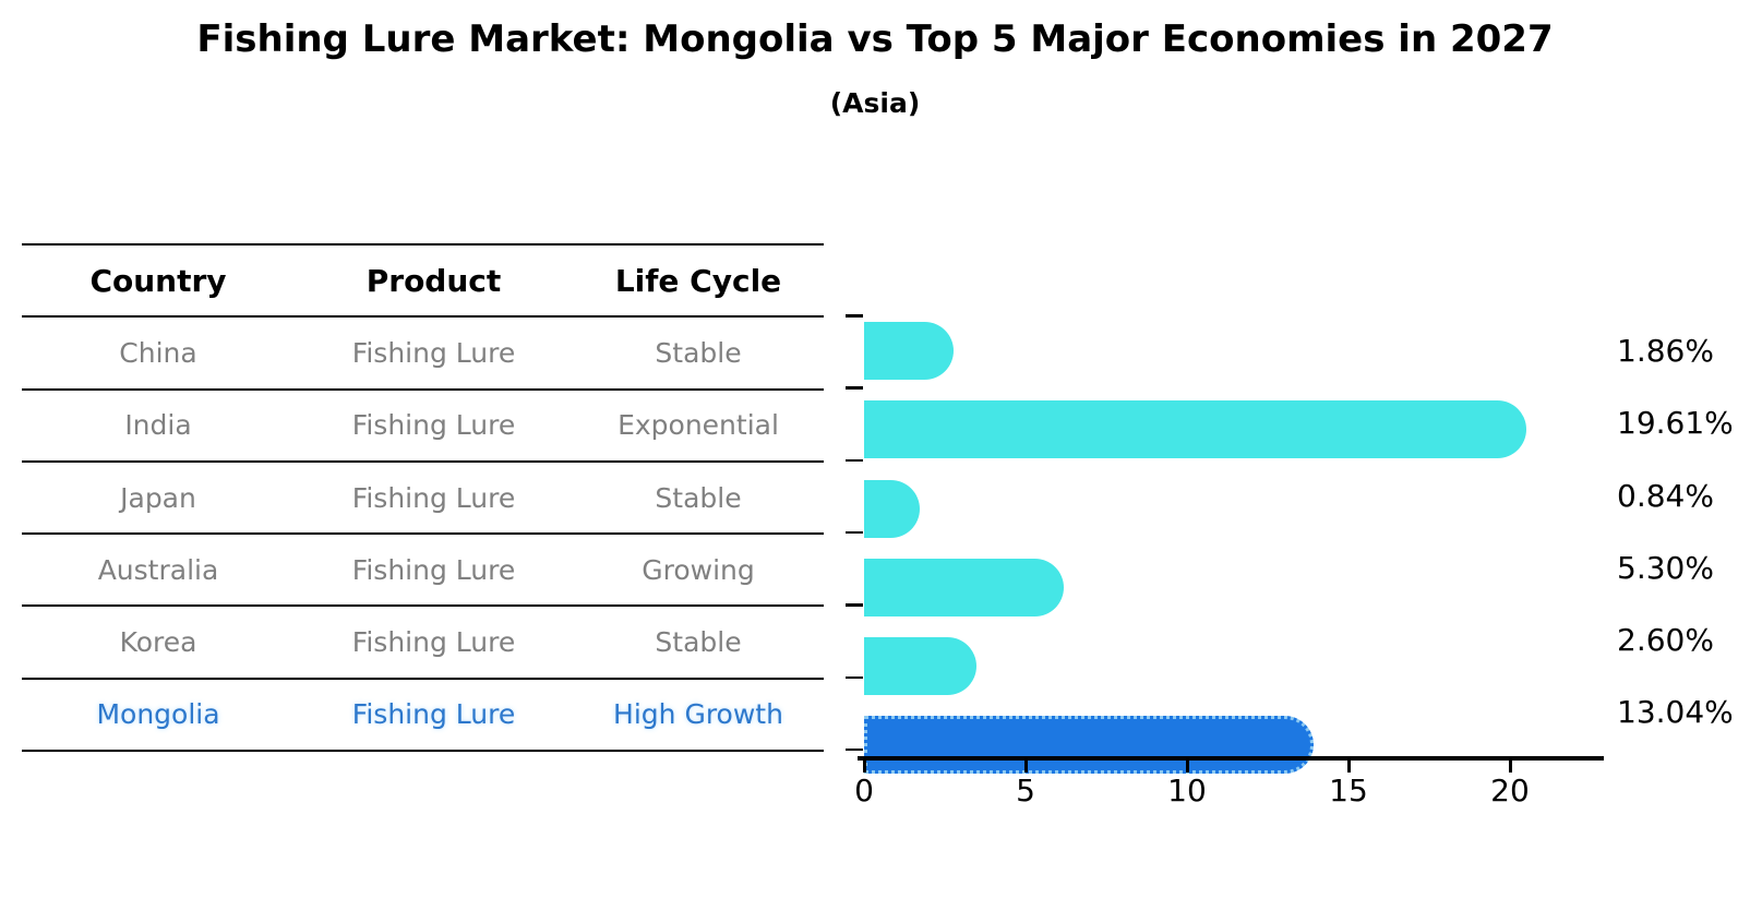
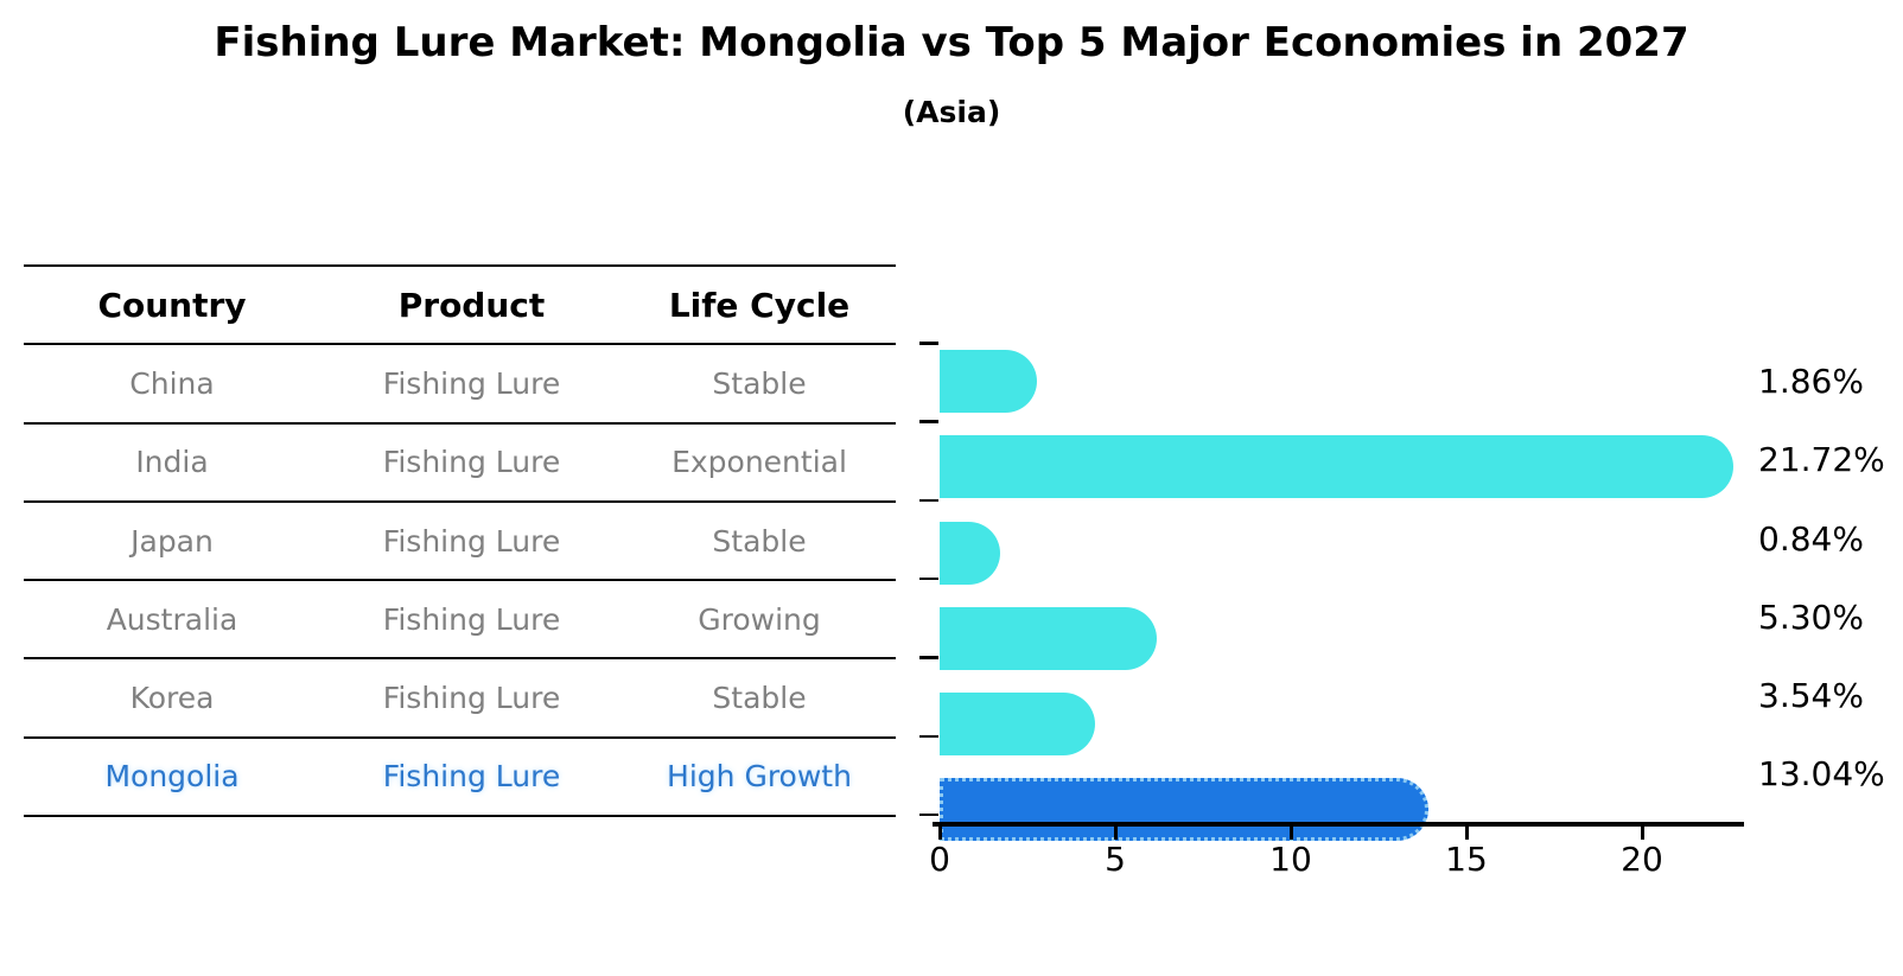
India: 19.61% -> 21.72%
Korea: 2.60% -> 3.54%
